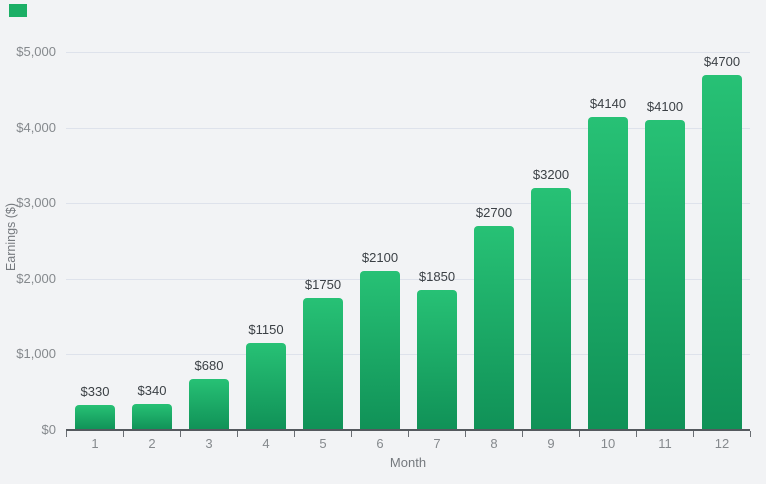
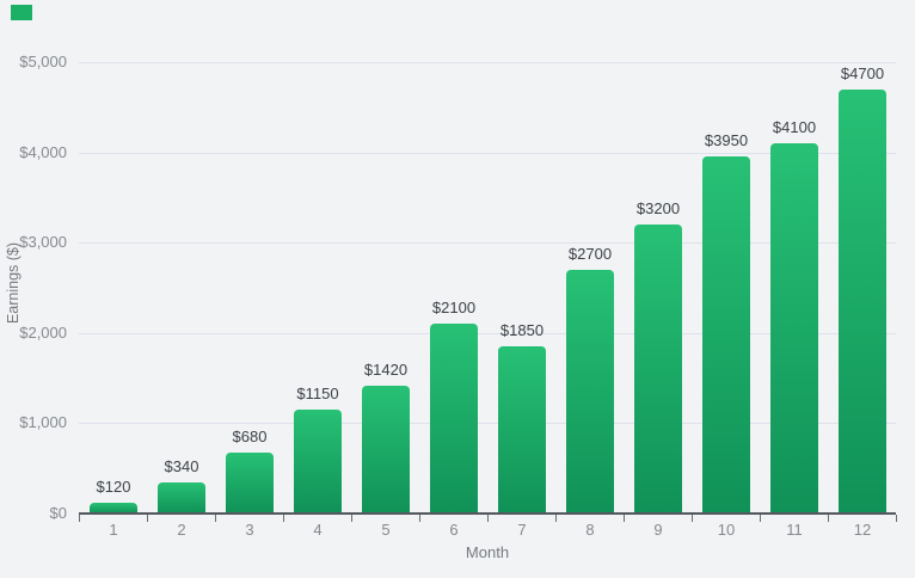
1: $330 -> $120
5: $1750 -> $1420
10: $4140 -> $3950
